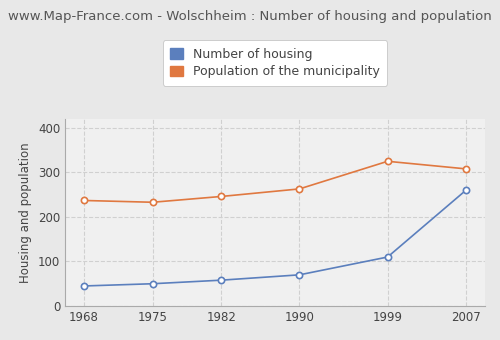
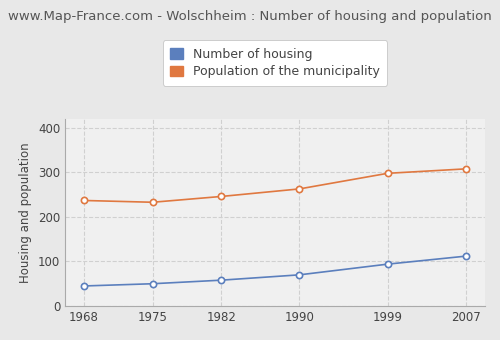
Number of housing/1999: 110 -> 94
Population of the municipality/1999: 325 -> 298
Number of housing/2007: 260 -> 112
